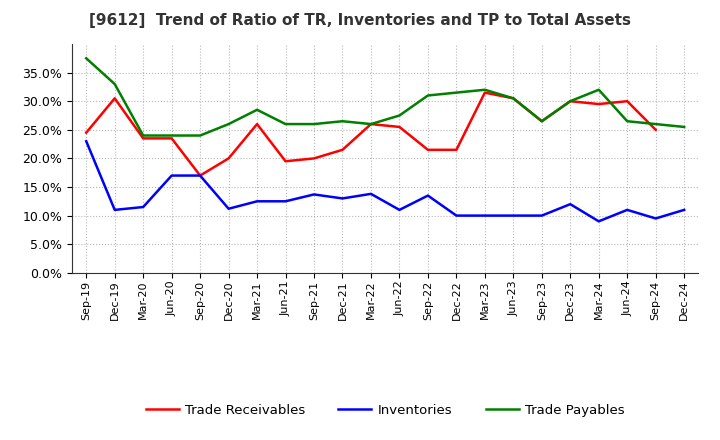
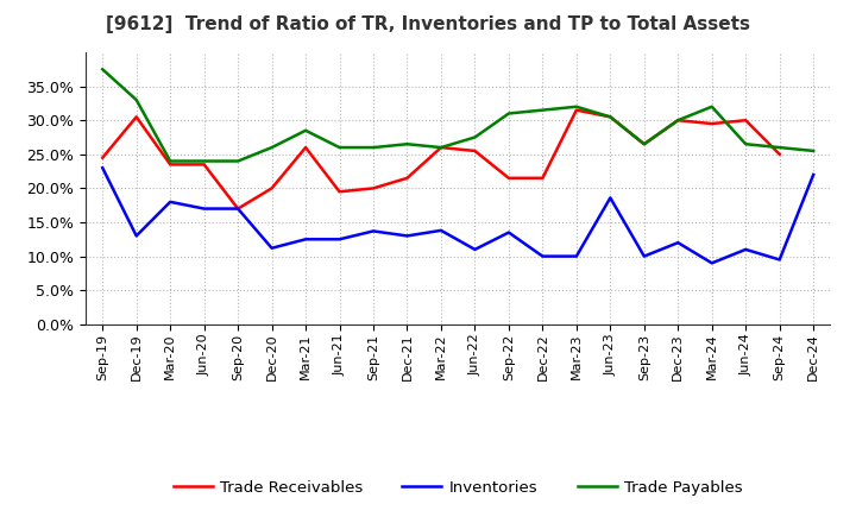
Inventories/Dec-19: 11.0% -> 13.0%
Inventories/Mar-20: 11.5% -> 18.0%
Inventories/Jun-23: 10.0% -> 18.6%
Inventories/Dec-24: 11.0% -> 22.0%
